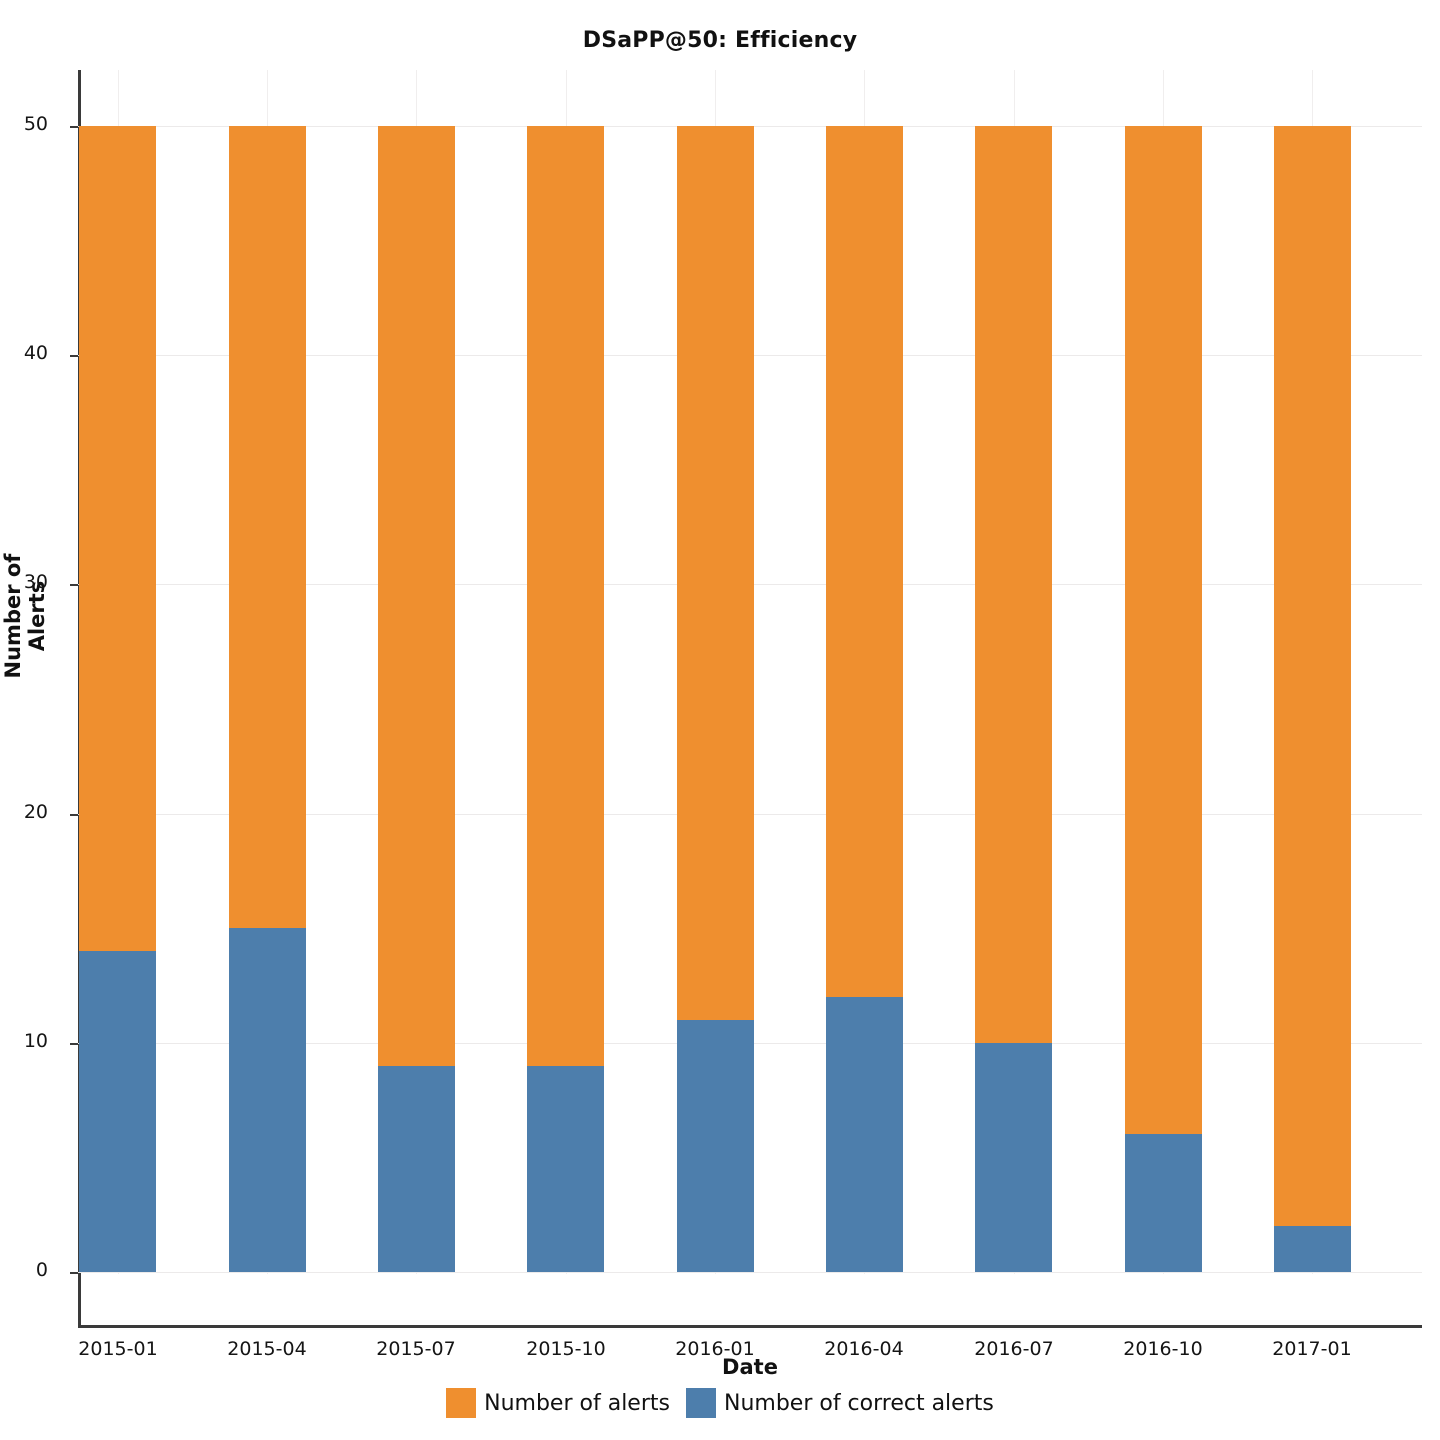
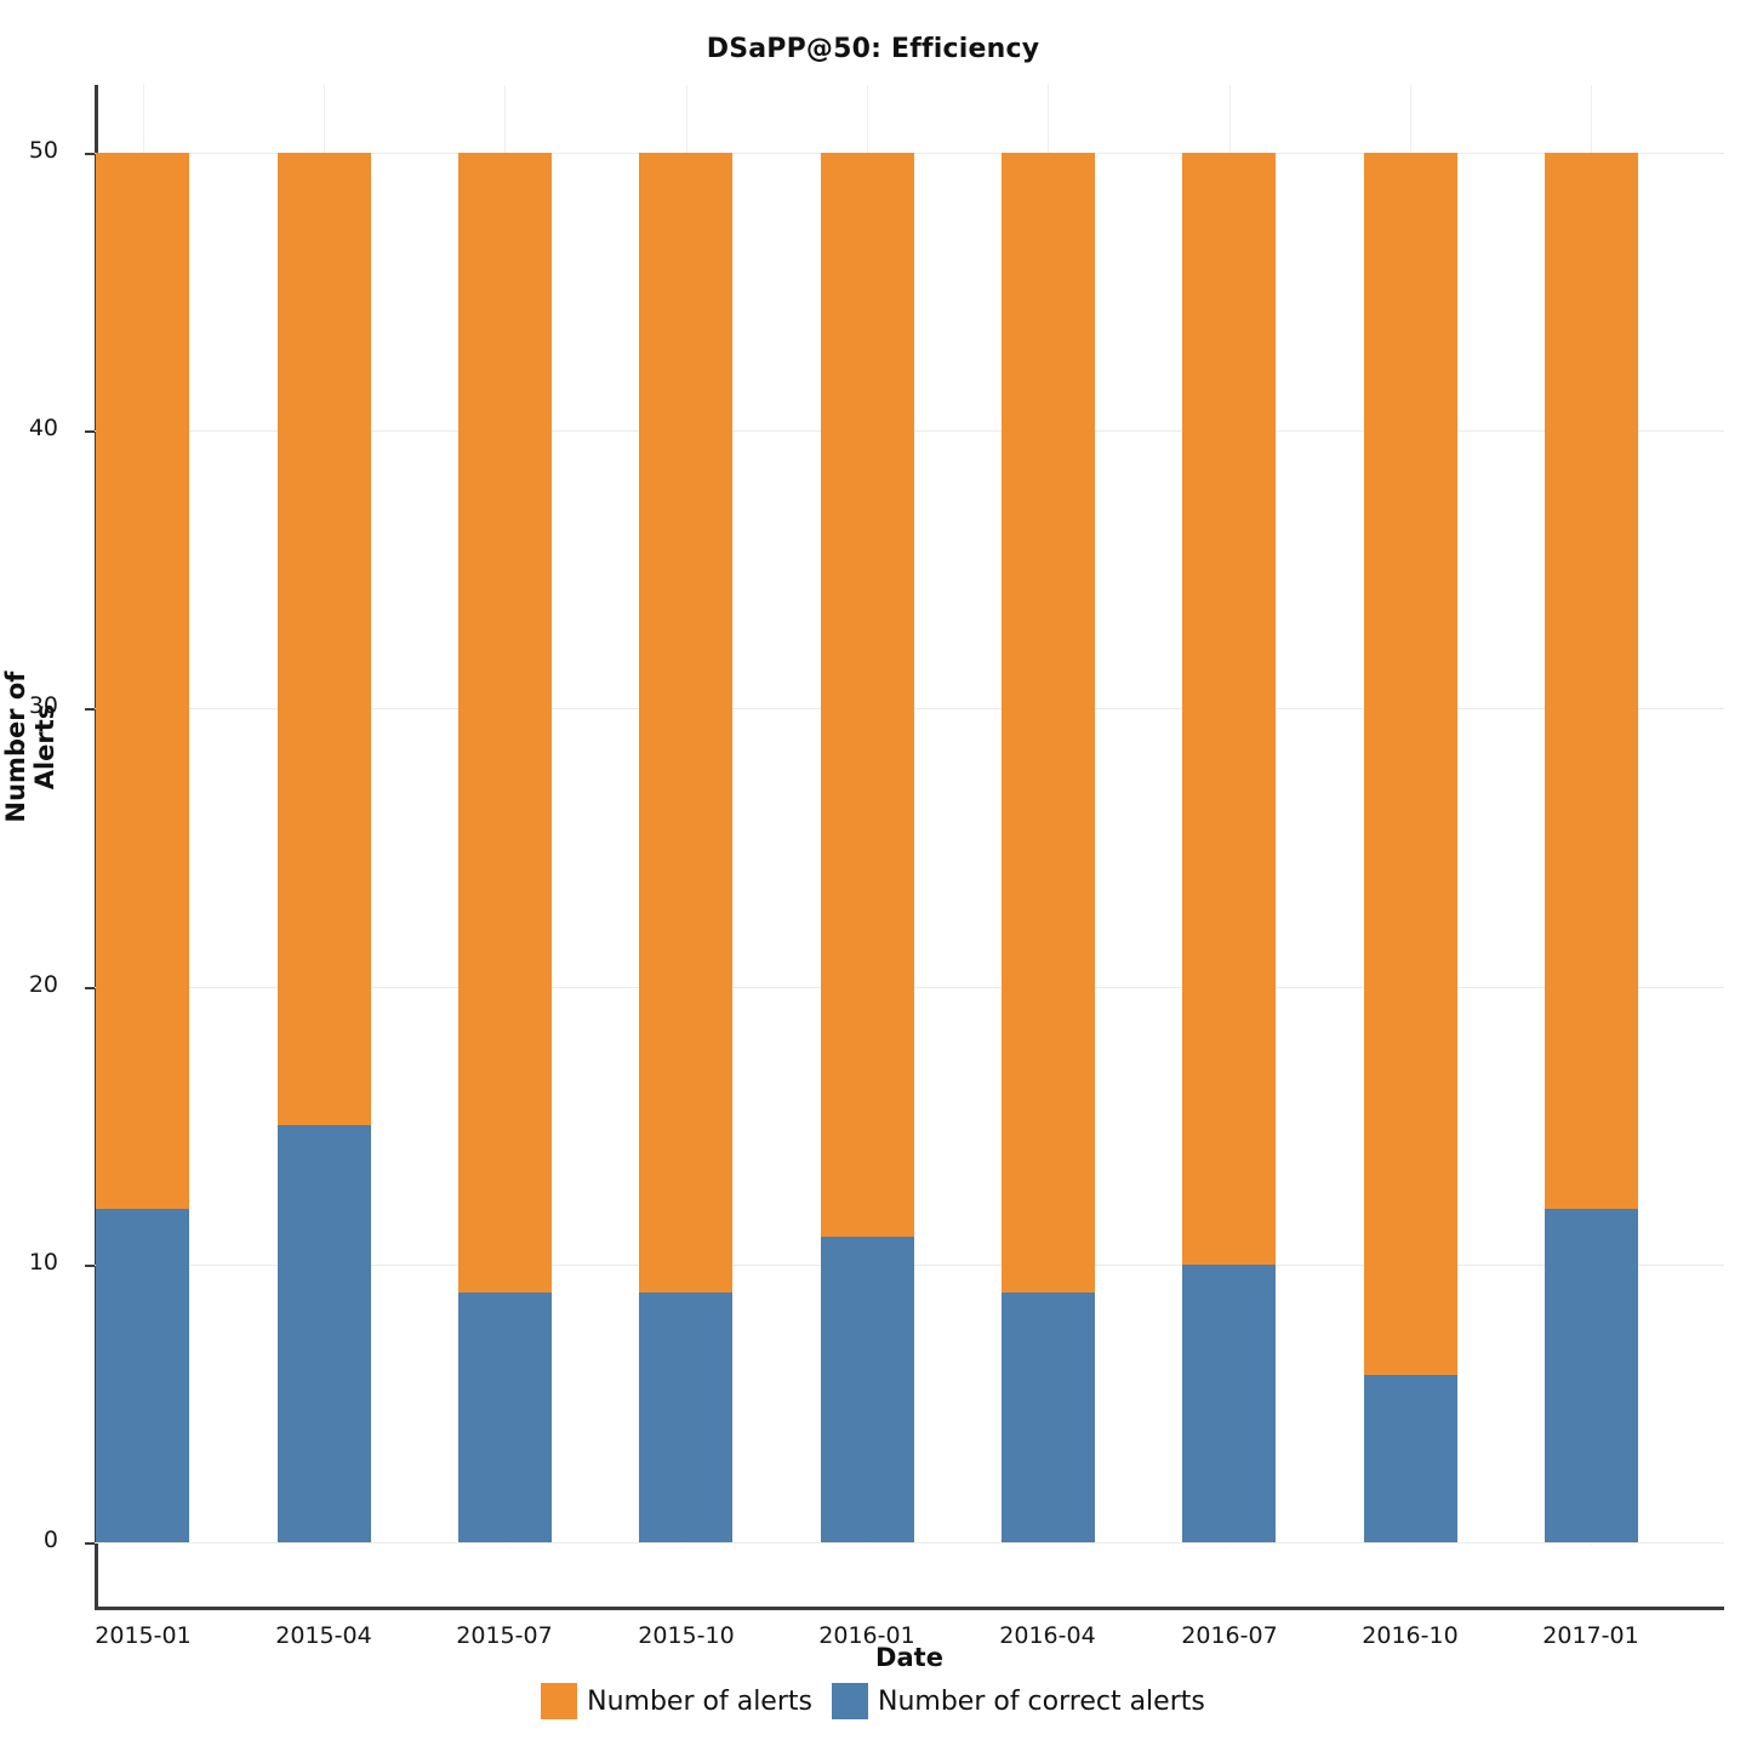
Number of correct alerts/2015-01: 14 -> 12
Number of correct alerts/2016-04: 12 -> 9
Number of correct alerts/2017-01: 2 -> 12
